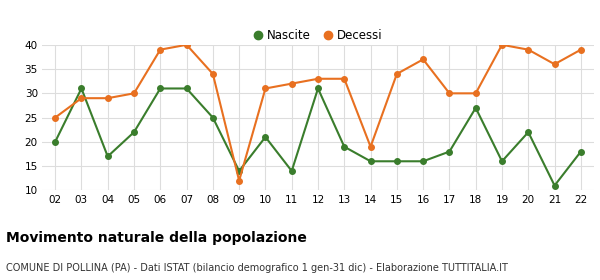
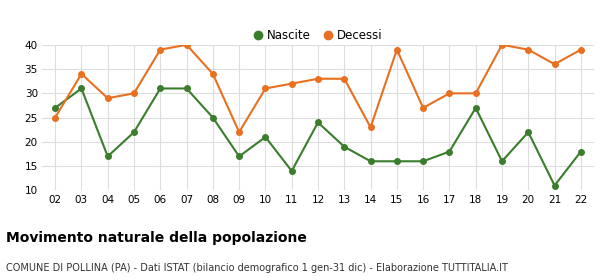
Nascite/02: 20 -> 27
Decessi/03: 29 -> 34
Nascite/09: 14 -> 17
Decessi/09: 12 -> 22
Nascite/12: 31 -> 24
Decessi/14: 19 -> 23
Decessi/15: 34 -> 39
Decessi/16: 37 -> 27
